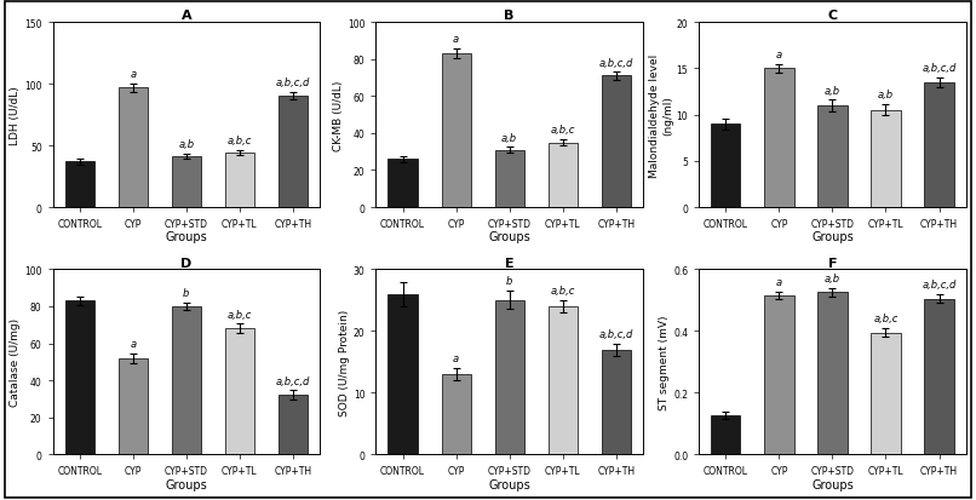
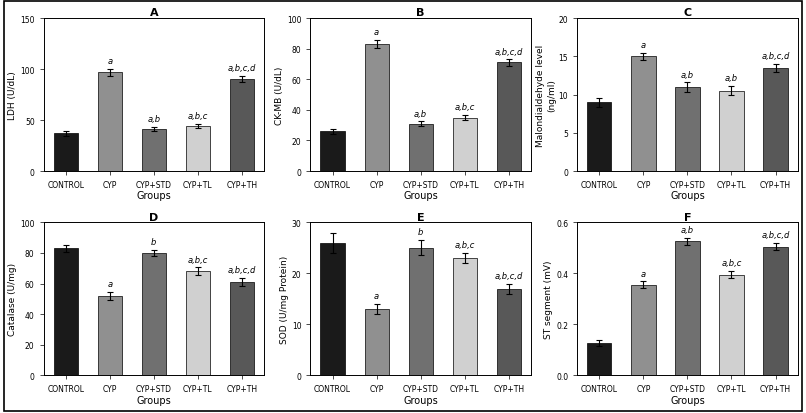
D/CYP+TH: 32 -> 61
E/CYP+TL: 24 -> 23
F/CYP: 0.515 -> 0.355
